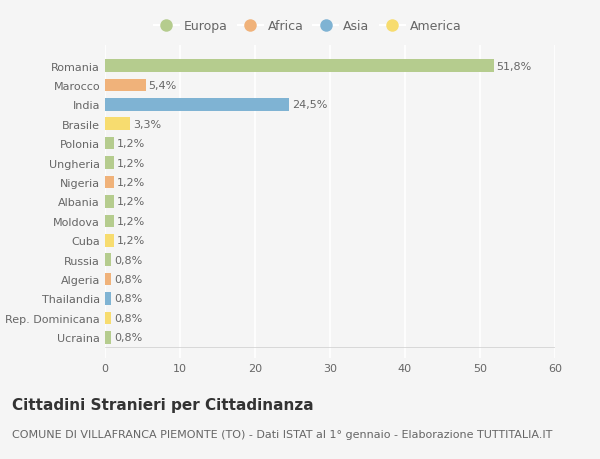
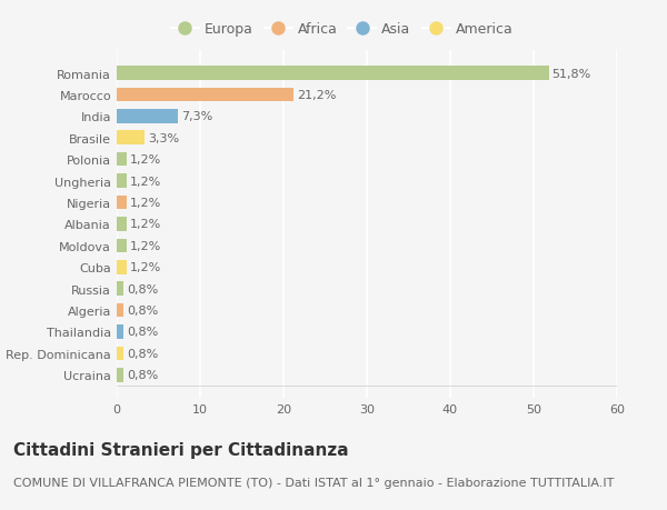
Marocco: 5,4% -> 21,2%
India: 24,5% -> 7,3%
